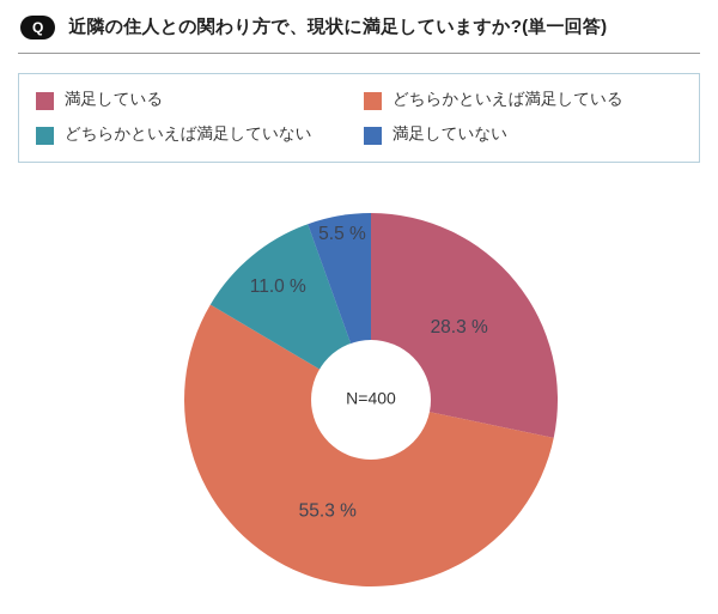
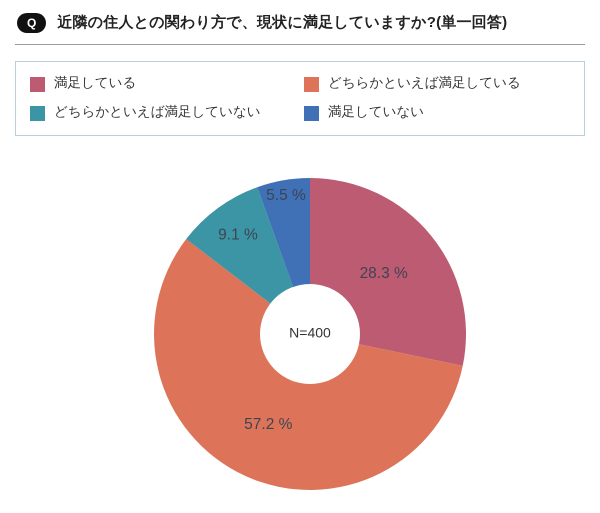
どちらかといえば満足している: 55.3 -> 57.2
どちらかといえば満足していない: 11.0 -> 9.1
